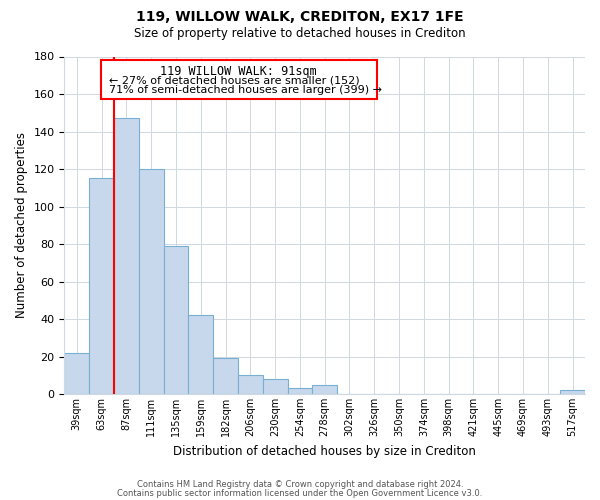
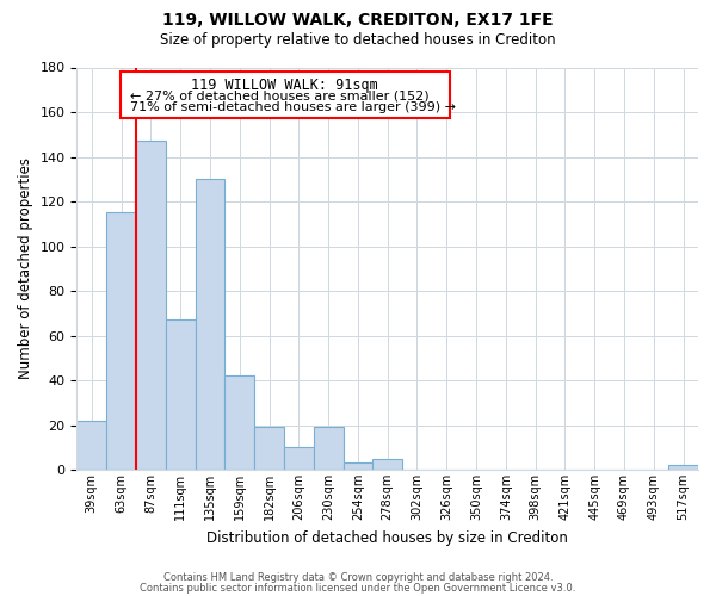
111sqm: 120 -> 67
135sqm: 79 -> 130
230sqm: 8 -> 19
